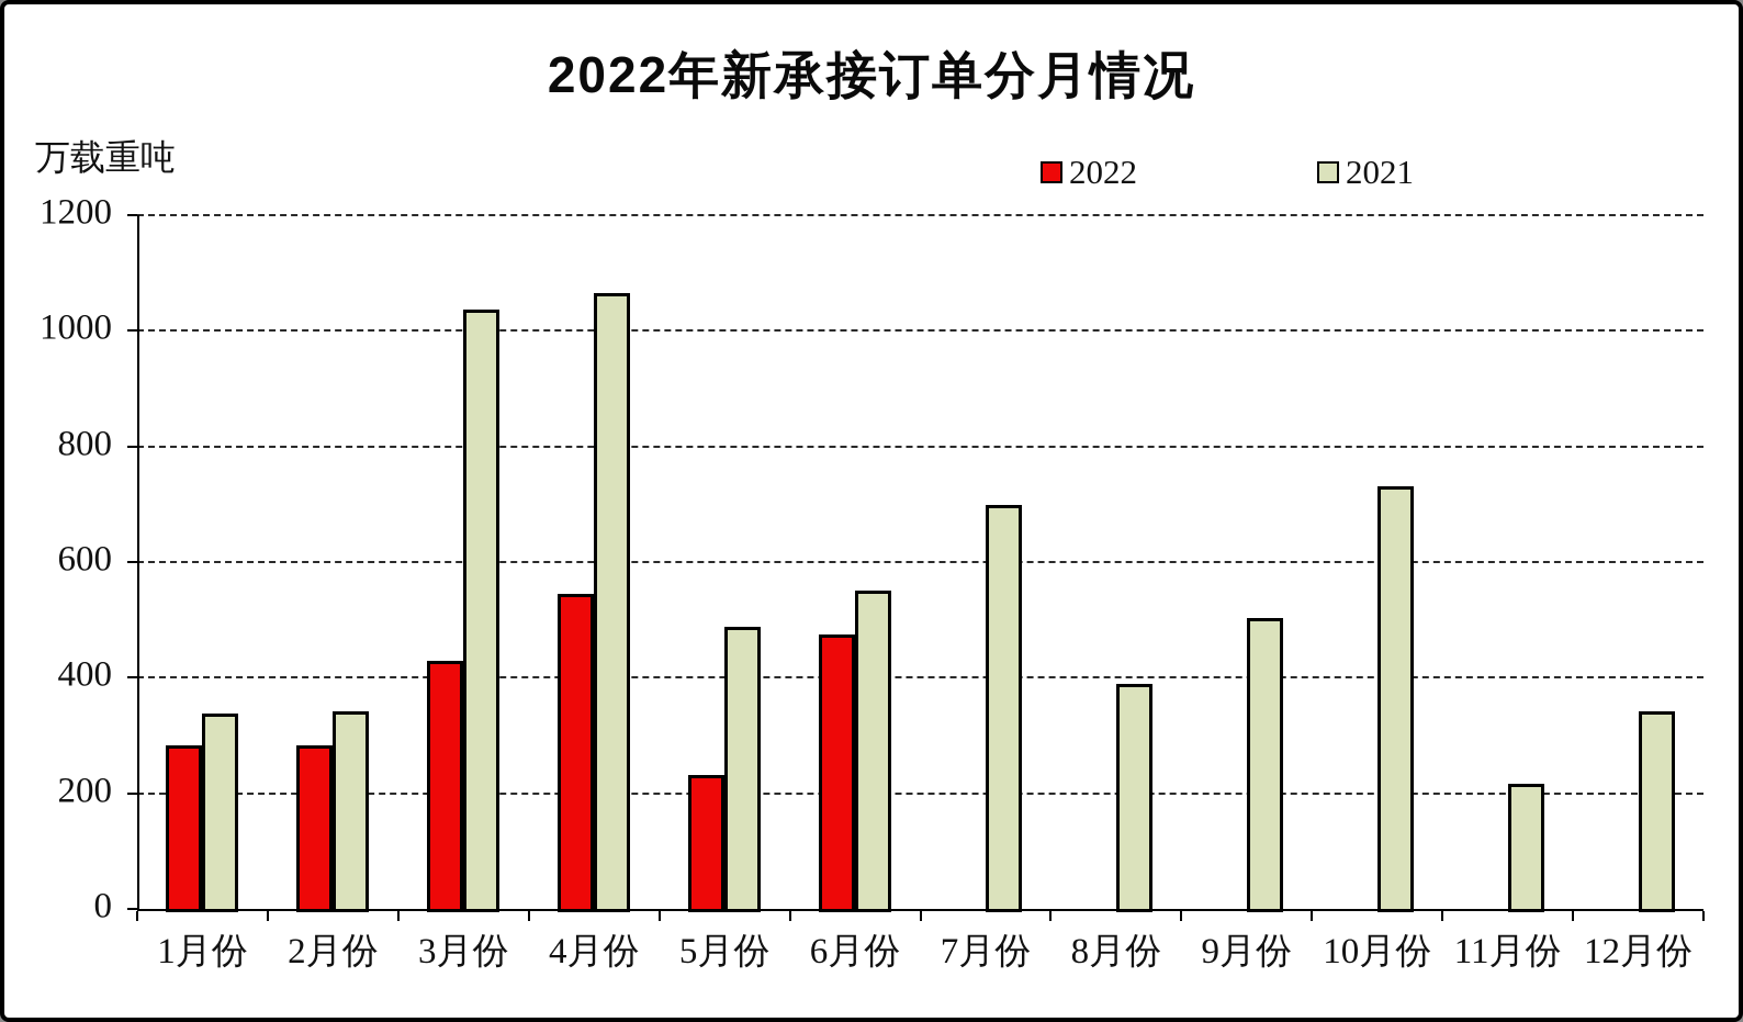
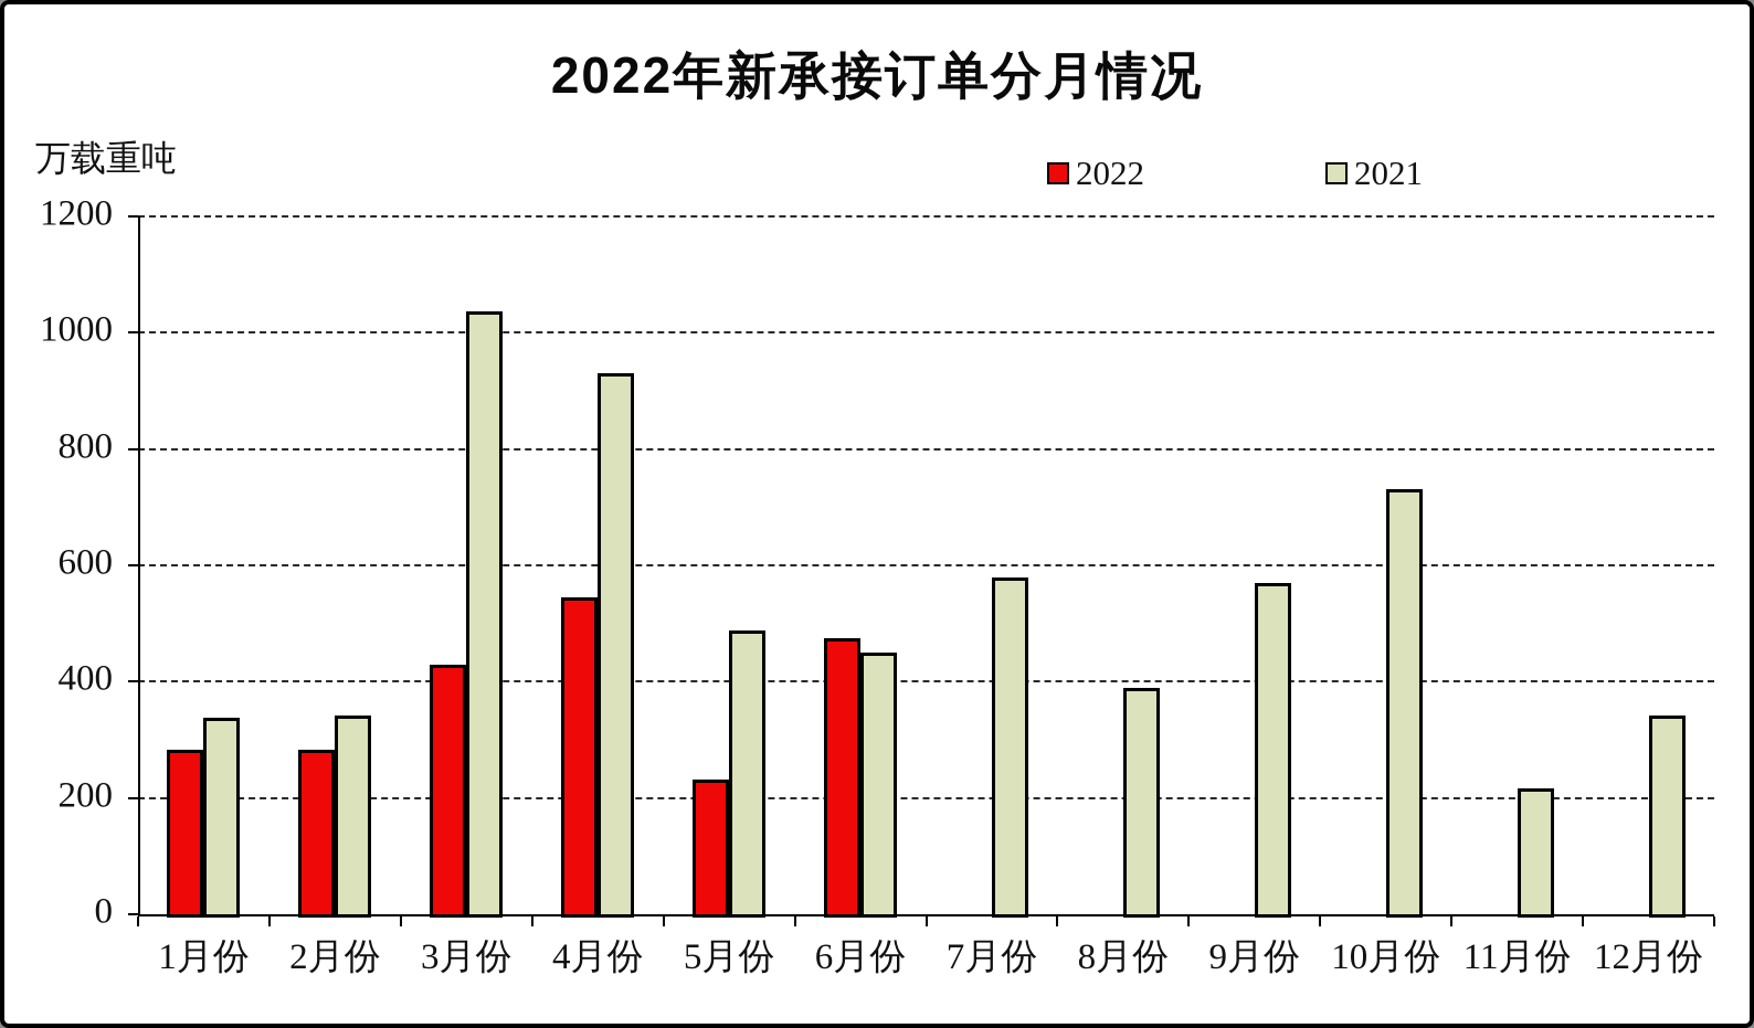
2021/4月份: 1070 -> 930
2021/6月份: 550 -> 450
2021/7月份: 700 -> 580
2021/9月份: 500 -> 570
